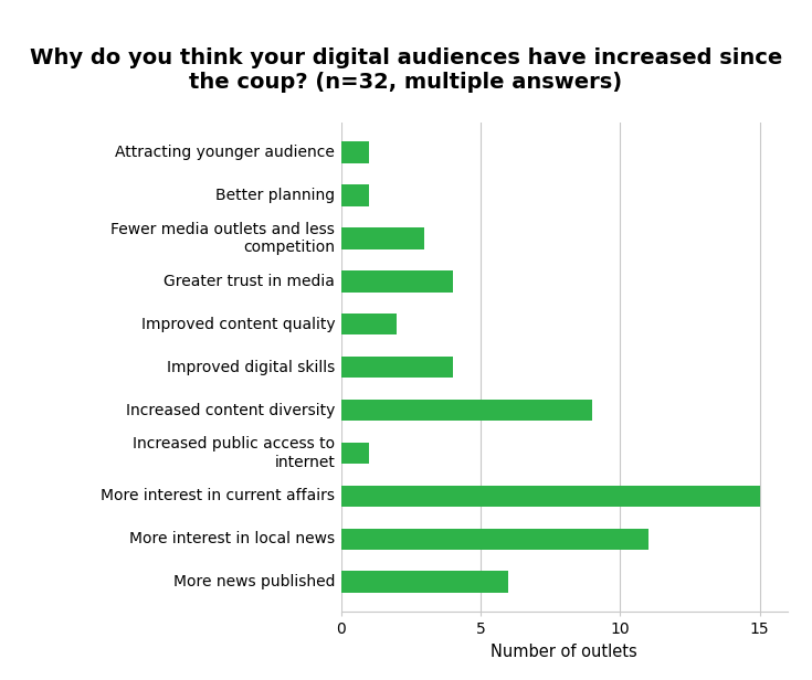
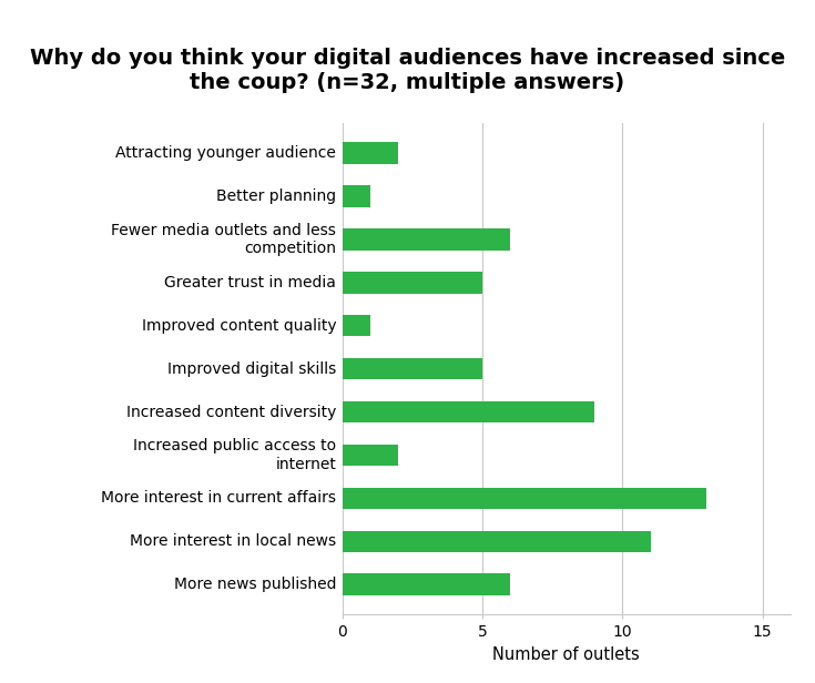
Attracting younger audience: 1 -> 2
Fewer media outlets and less competition: 3 -> 6
Greater trust in media: 4 -> 5
Improved content quality: 2 -> 1
Improved digital skills: 4 -> 5
Increased public access to internet: 1 -> 2
More interest in current affairs: 15 -> 13
